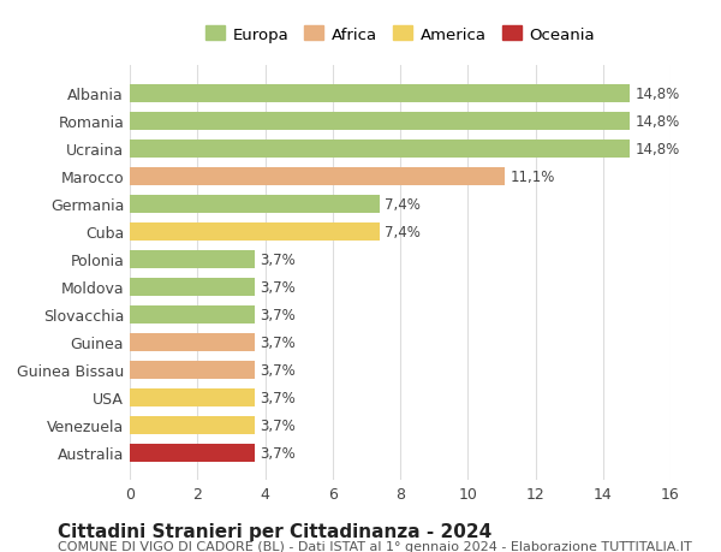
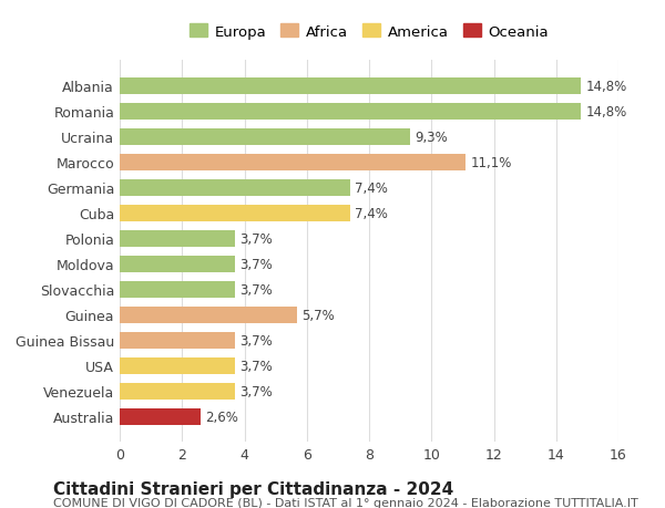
Ucraina: 14,8% -> 9,3%
Guinea: 3,7% -> 5,7%
Australia: 3,7% -> 2,6%
